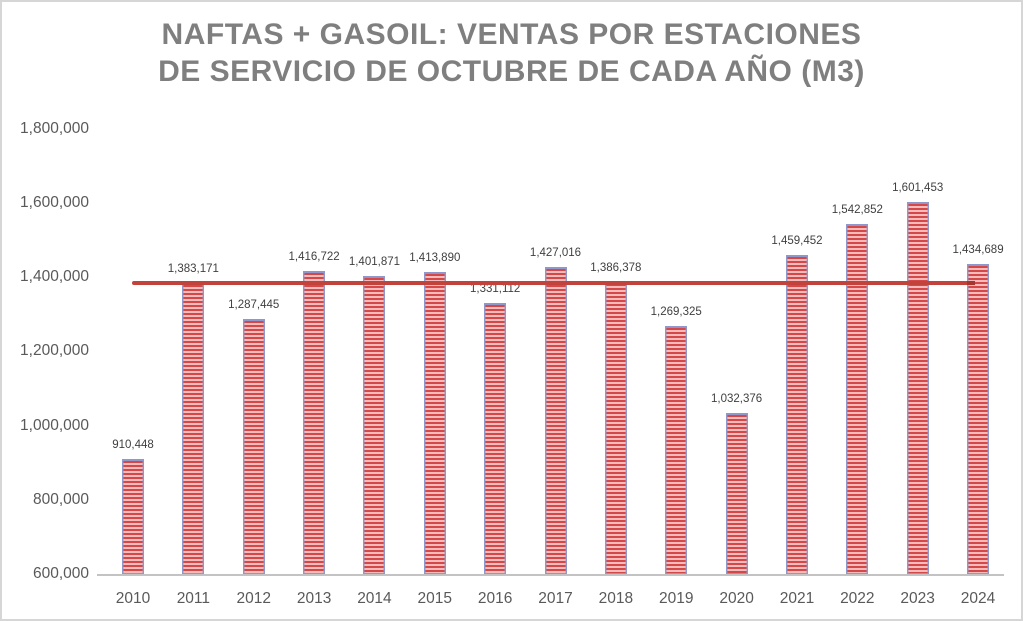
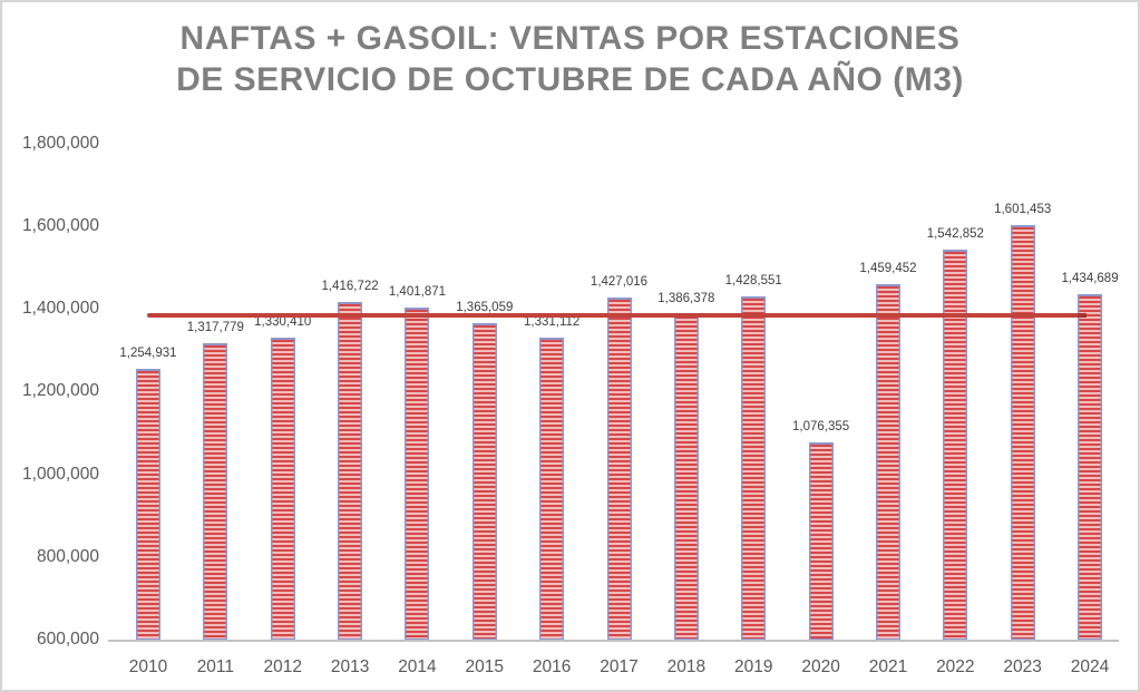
2010: 910,448 -> 1,254,931
2011: 1,383,171 -> 1,317,779
2012: 1,287,445 -> 1,330,410
2015: 1,413,890 -> 1,365,059
2019: 1,269,325 -> 1,428,551
2020: 1,032,376 -> 1,076,355
